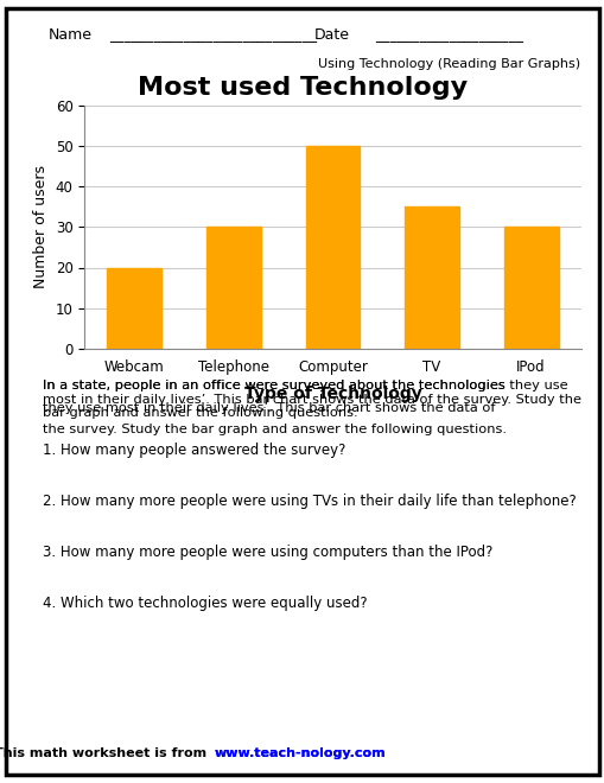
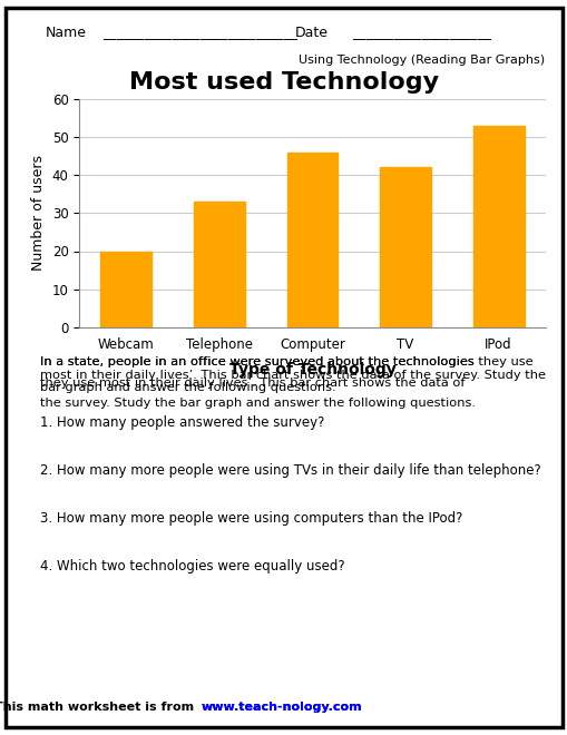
Telephone: 30 -> 33
Computer: 50 -> 46
TV: 35 -> 42
IPod: 30 -> 53
